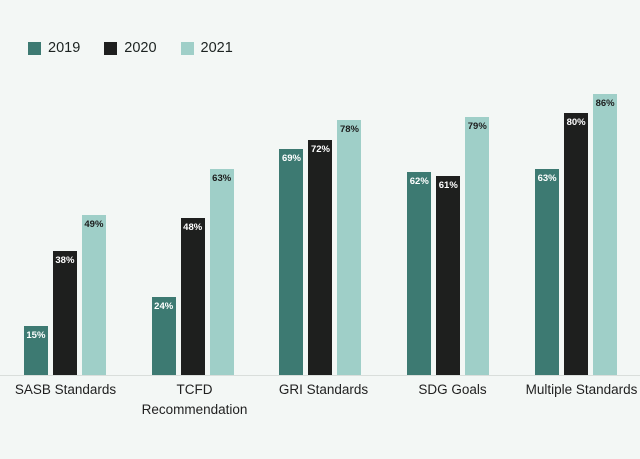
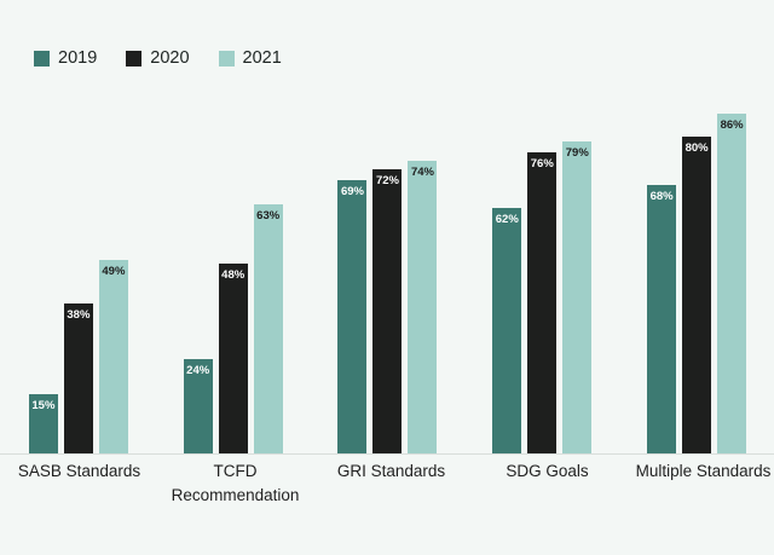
2021/GRI Standards: 78% -> 74%
2020/SDG Goals: 61% -> 76%
2019/Multiple Standards: 63% -> 68%
